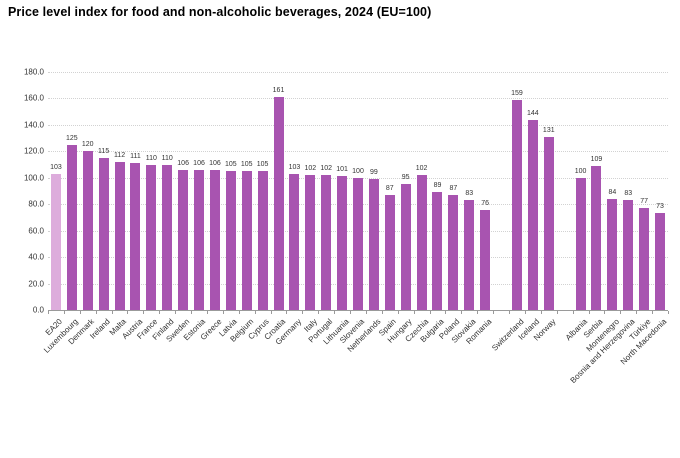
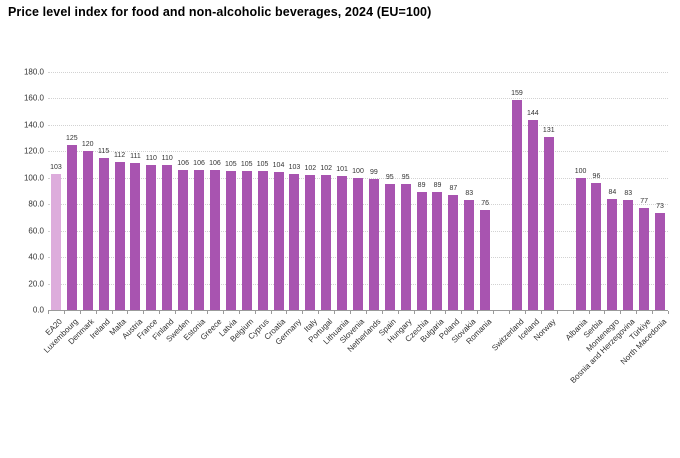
Croatia: 161 -> 104
Spain: 87 -> 95
Czechia: 102 -> 89
Serbia: 109 -> 96
